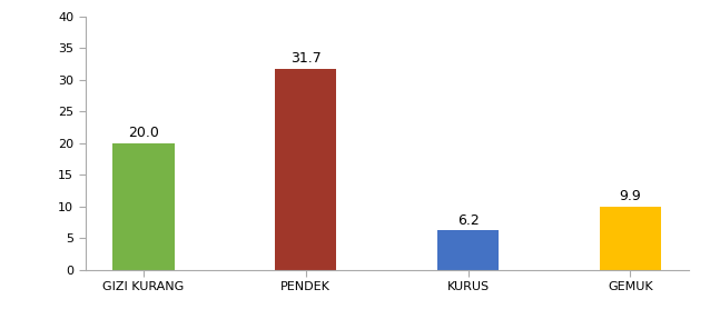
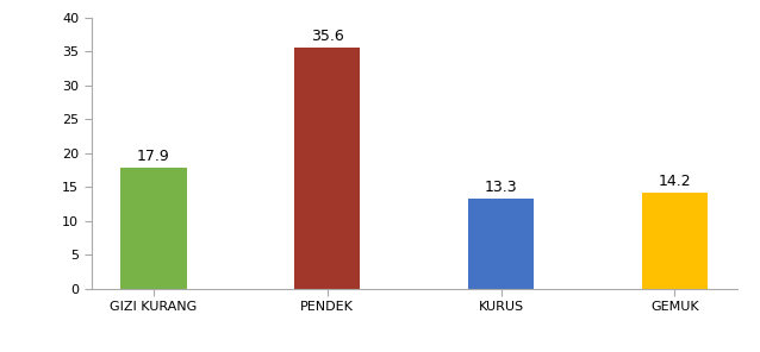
GIZI KURANG: 20.0 -> 17.9
PENDEK: 31.7 -> 35.6
KURUS: 6.2 -> 13.3
GEMUK: 9.9 -> 14.2
